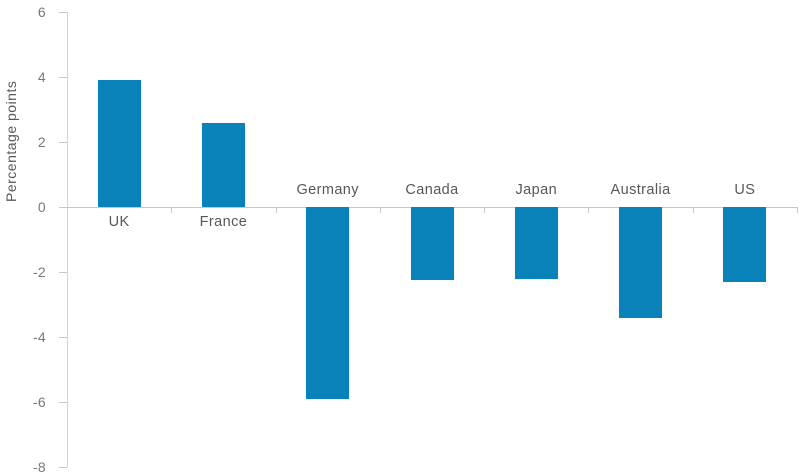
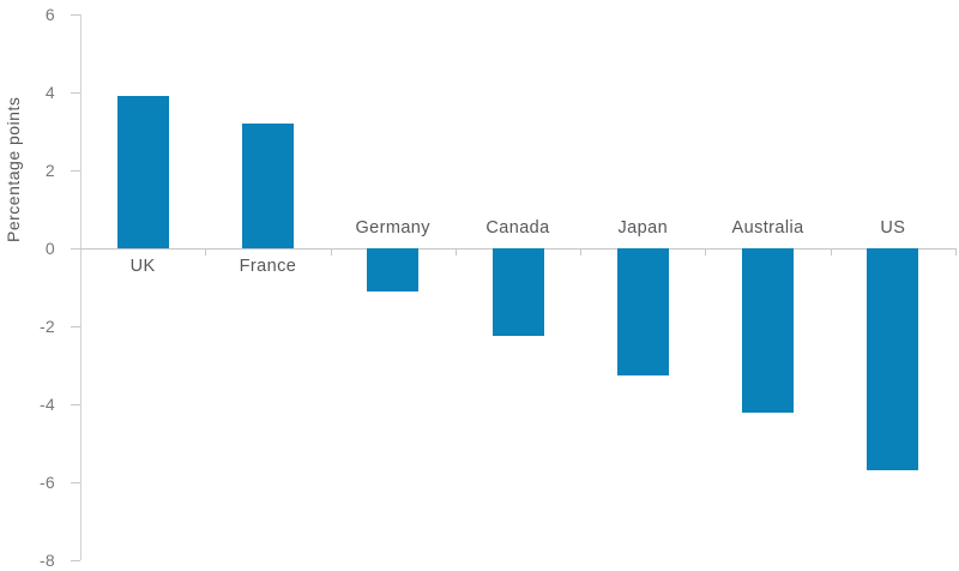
France: 2.6 -> 3.2
Germany: -5.9 -> -1.1
Japan: -2.2 -> -3.2
Australia: -3.4 -> -4.2
US: -2.3 -> -5.7
